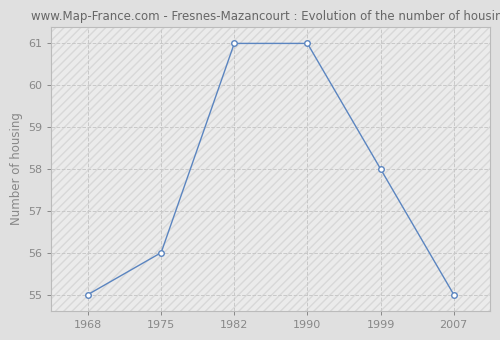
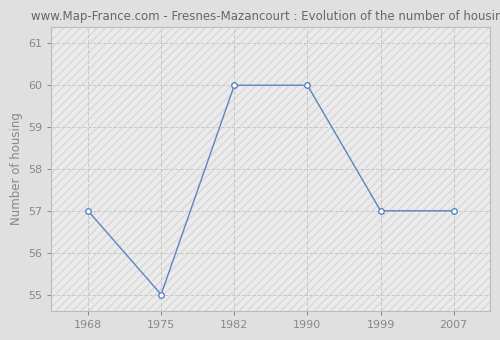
1968: 55 -> 57
1975: 56 -> 55
1982: 61 -> 60
1990: 61 -> 60
1999: 58 -> 57
2007: 55 -> 57
